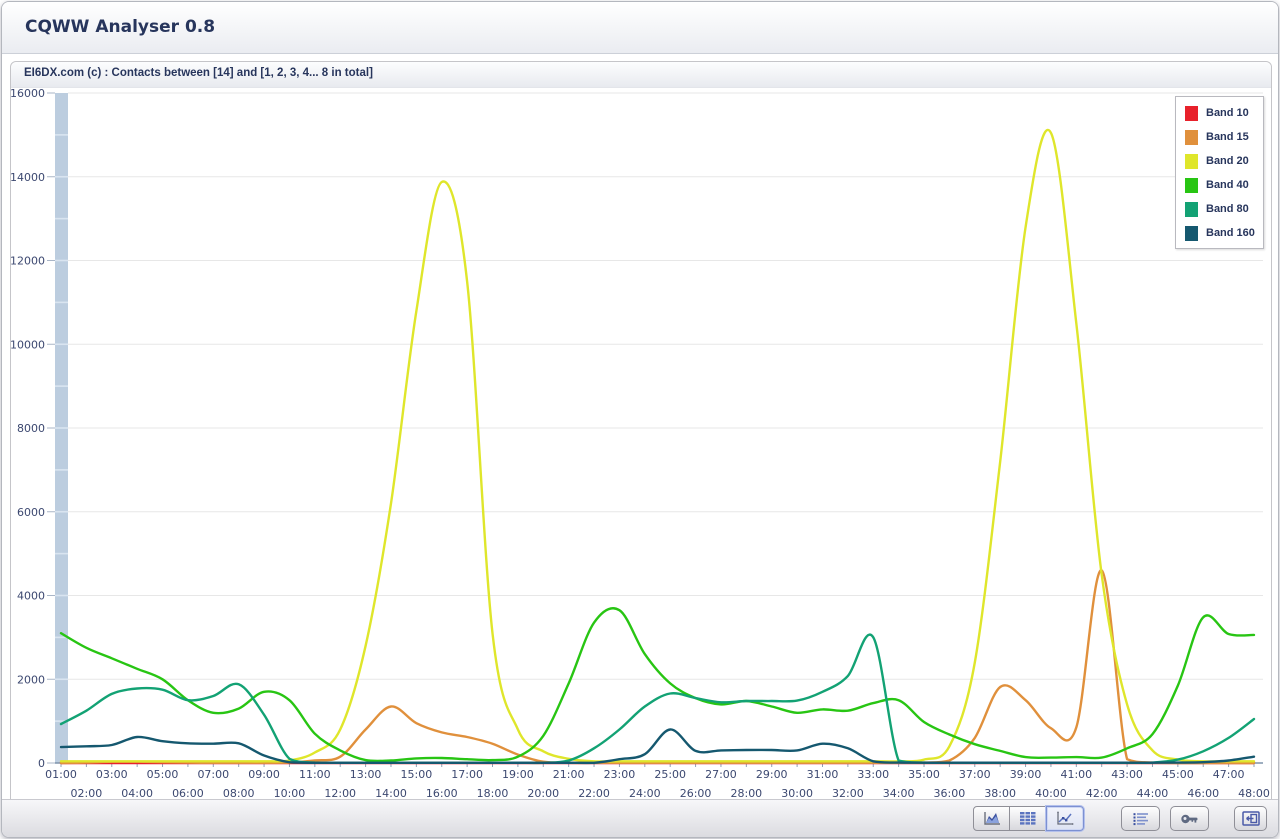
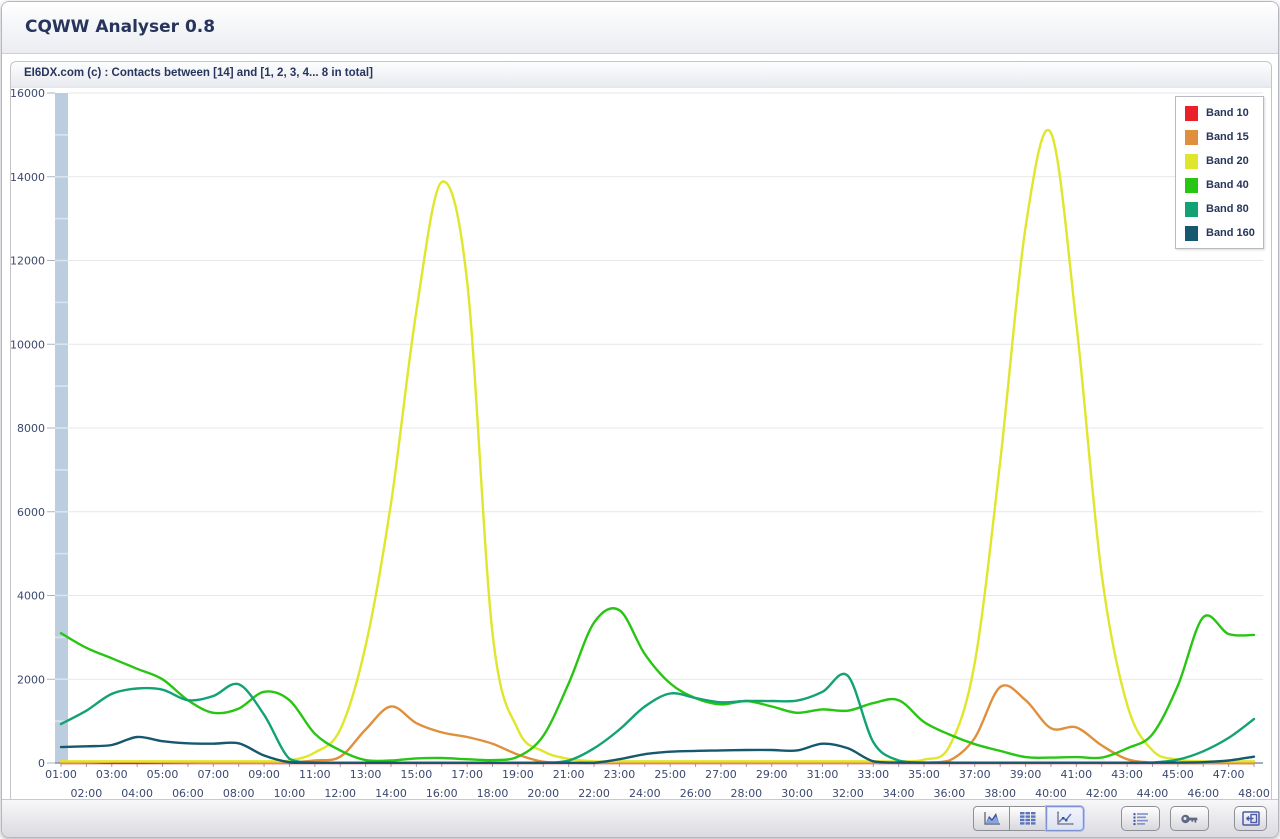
Band 160/25:00: 800 -> 300
Band 80/33:00: 3000 -> 500
Band 15/42:00: 4600 -> 400
